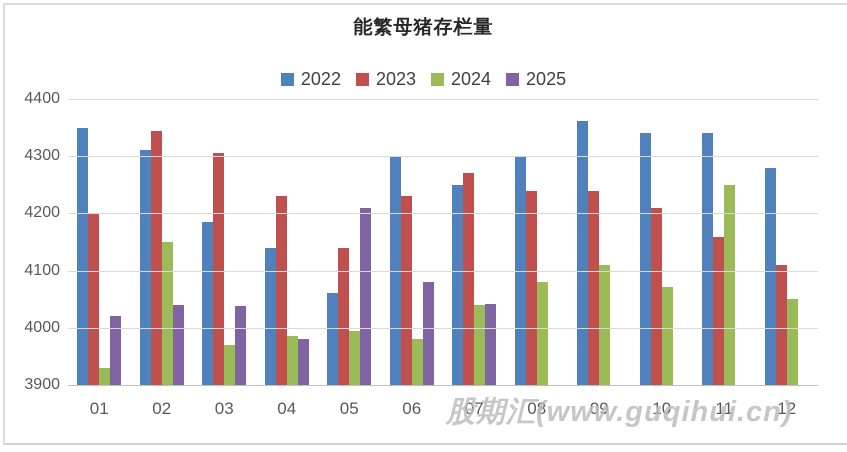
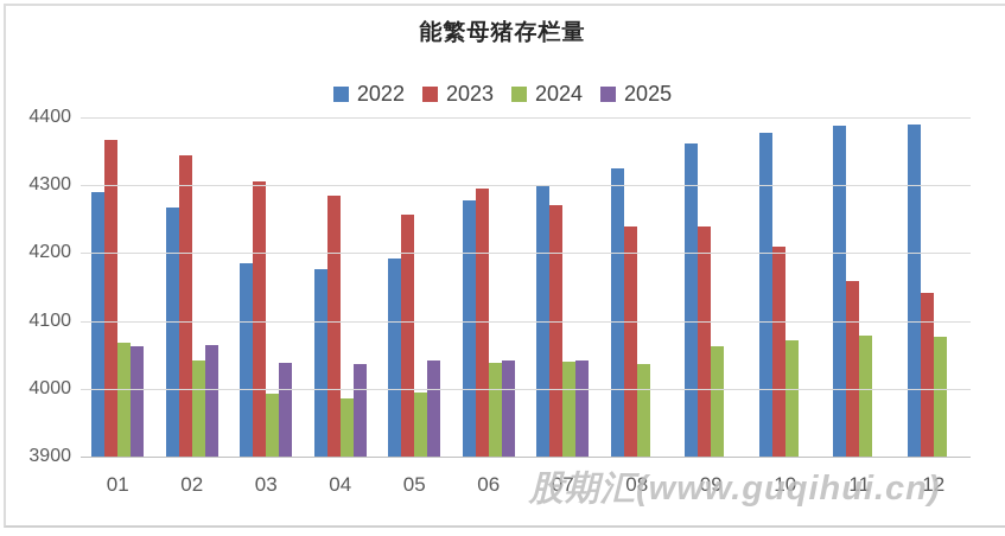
2022/01: 4350 -> 4290
2023/01: 4200 -> 4370
2024/01: 3930 -> 4070
2025/01: 4020 -> 4060
2022/02: 4310 -> 4270
2024/02: 4150 -> 4040
2025/02: 4040 -> 4060
2024/03: 3970 -> 3990
2022/04: 4140 -> 4180
2023/04: 4230 -> 4280
2025/04: 3980 -> 4040
2022/05: 4060 -> 4190
2023/05: 4140 -> 4260
2025/05: 4210 -> 4040
2022/06: 4300 -> 4280
2023/06: 4230 -> 4300
2024/06: 3980 -> 4040
2025/06: 4080 -> 4040
2022/07: 4250 -> 4300
2022/08: 4300 -> 4320
2024/08: 4080 -> 4040
2024/09: 4110 -> 4060
2022/10: 4340 -> 4380
2022/11: 4340 -> 4390
2024/11: 4250 -> 4080
2022/12: 4280 -> 4390
2023/12: 4110 -> 4140
2024/12: 4050 -> 4080
